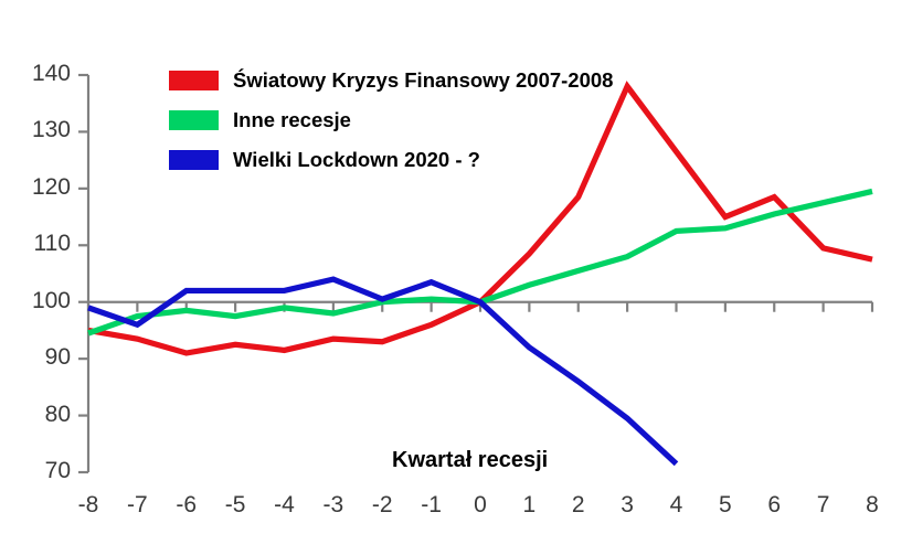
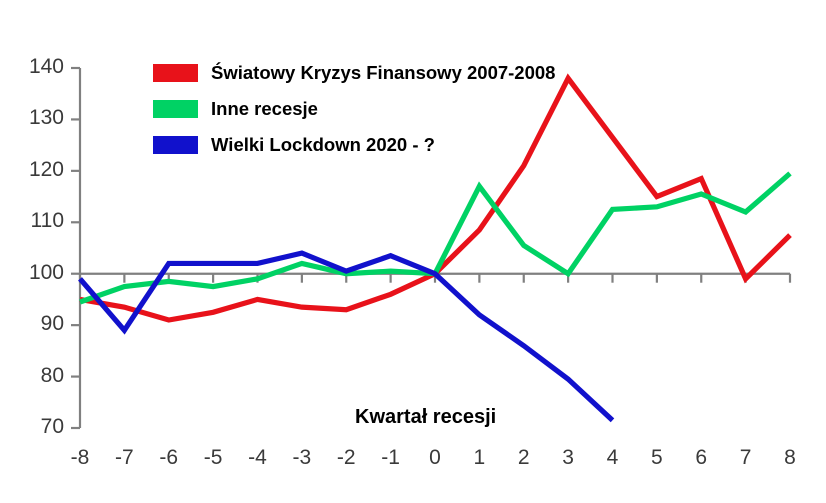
Wielki Lockdown 2020 - ?/-7: 96 -> 89
Światowy Kryzys Finansowy 2007-2008/-4: 92 -> 95
Inne recesje/-3: 98 -> 102
Inne recesje/1: 103 -> 117
Światowy Kryzys Finansowy 2007-2008/2: 118 -> 121
Inne recesje/3: 108 -> 100
Światowy Kryzys Finansowy 2007-2008/7: 110 -> 99
Inne recesje/7: 118 -> 112
